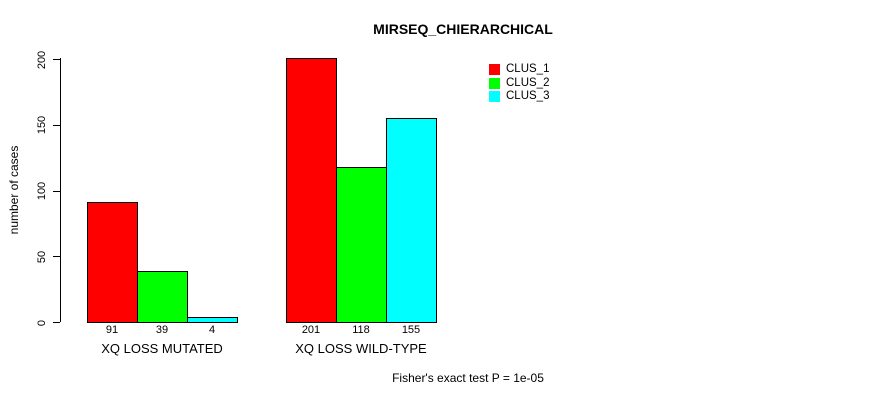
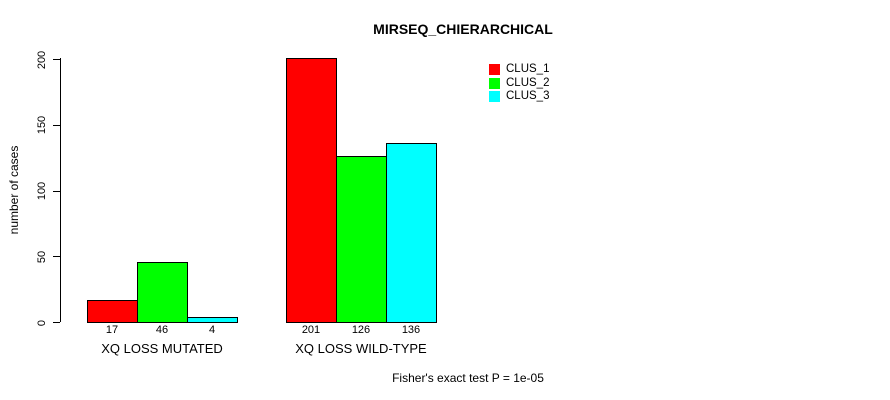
CLUS_1/XQ LOSS MUTATED: 91 -> 17
CLUS_2/XQ LOSS MUTATED: 39 -> 46
CLUS_2/XQ LOSS WILD-TYPE: 118 -> 126
CLUS_3/XQ LOSS WILD-TYPE: 155 -> 136
